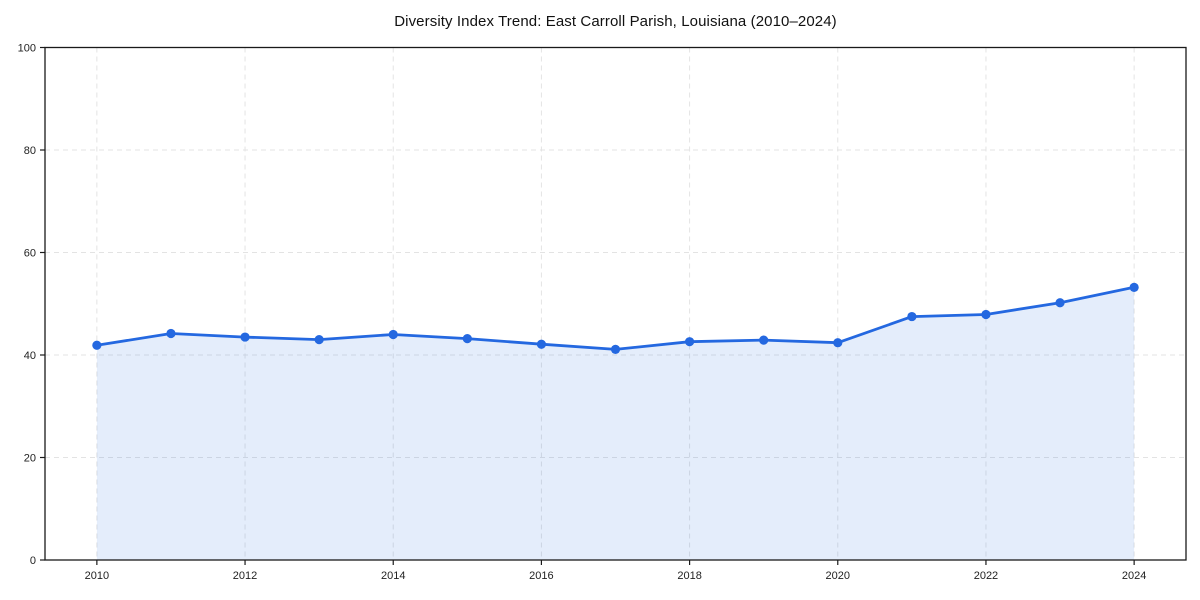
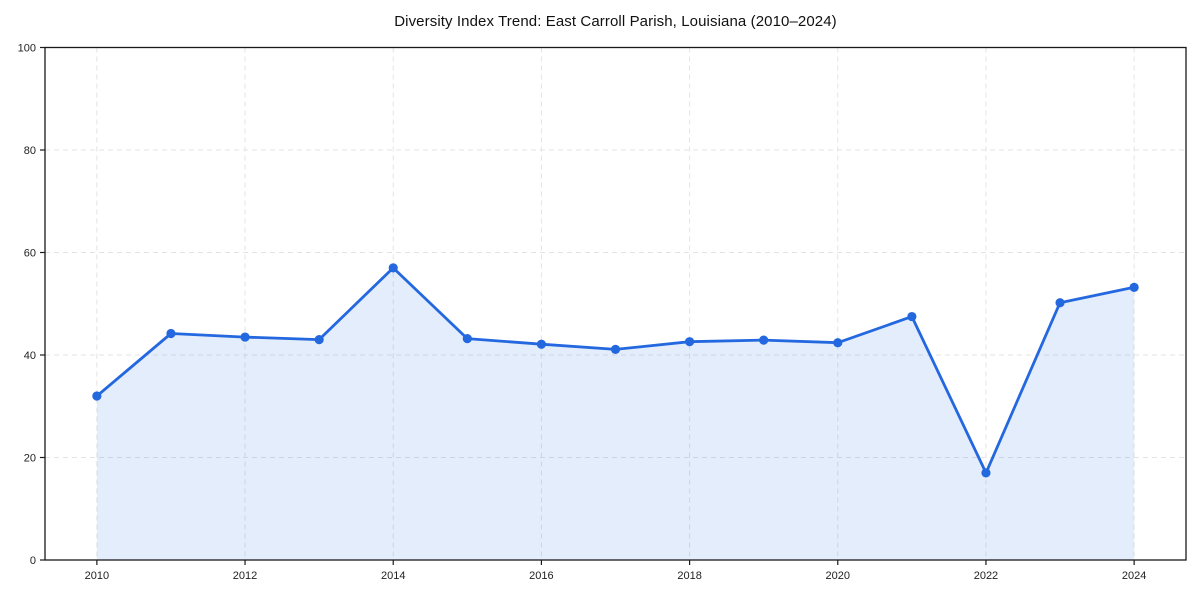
2010: 42 -> 32
2014: 44 -> 57
2022: 48 -> 17
